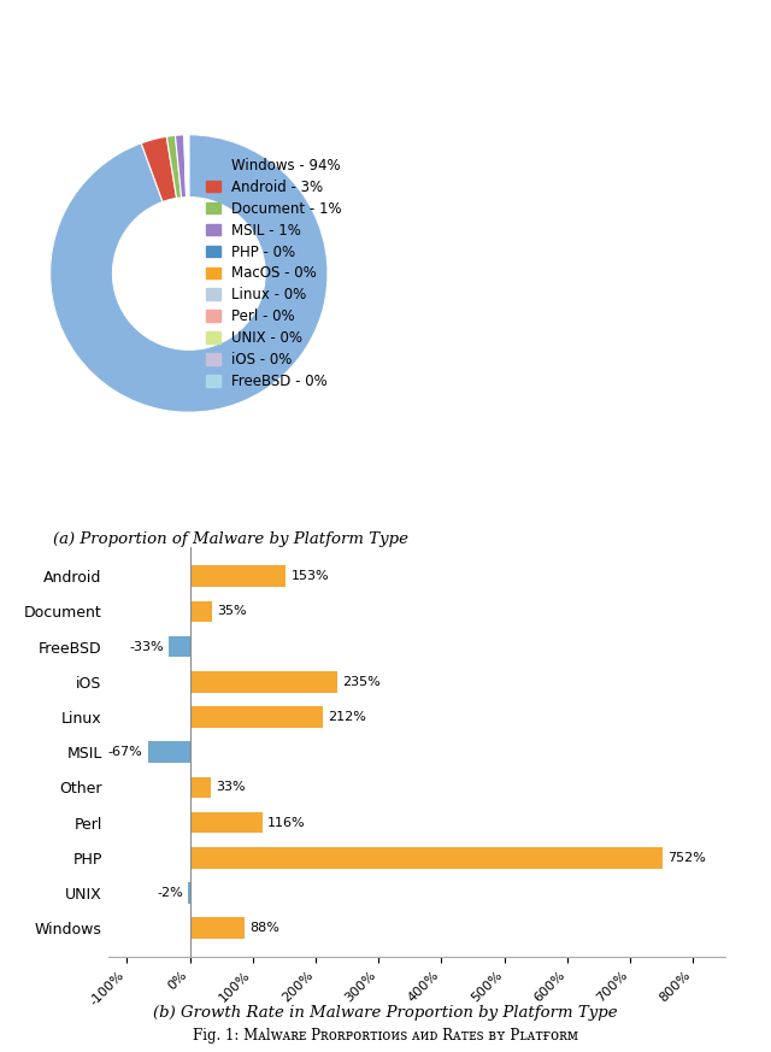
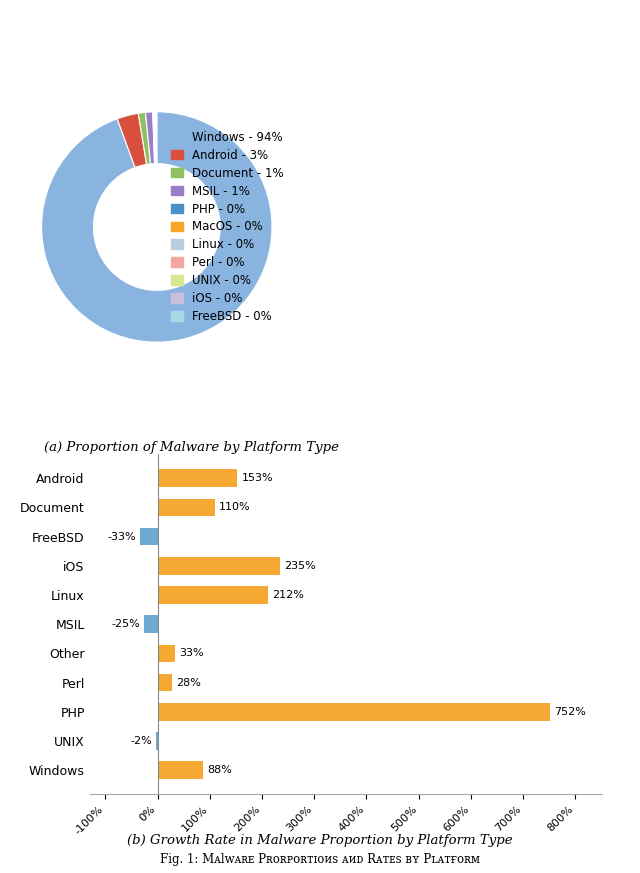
Document: 35% -> 110%
MSIL: -67% -> -25%
Perl: 116% -> 28%
